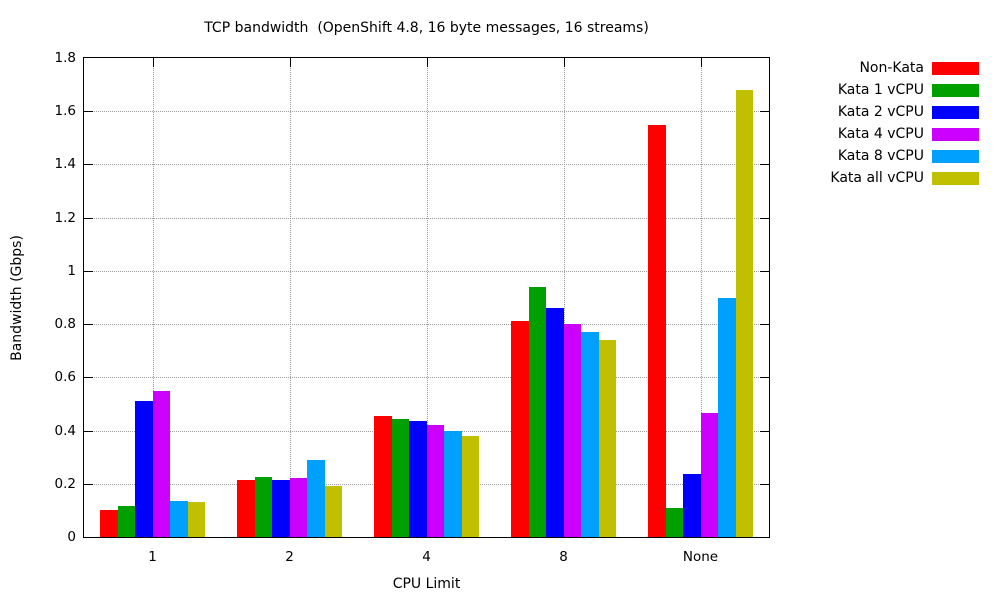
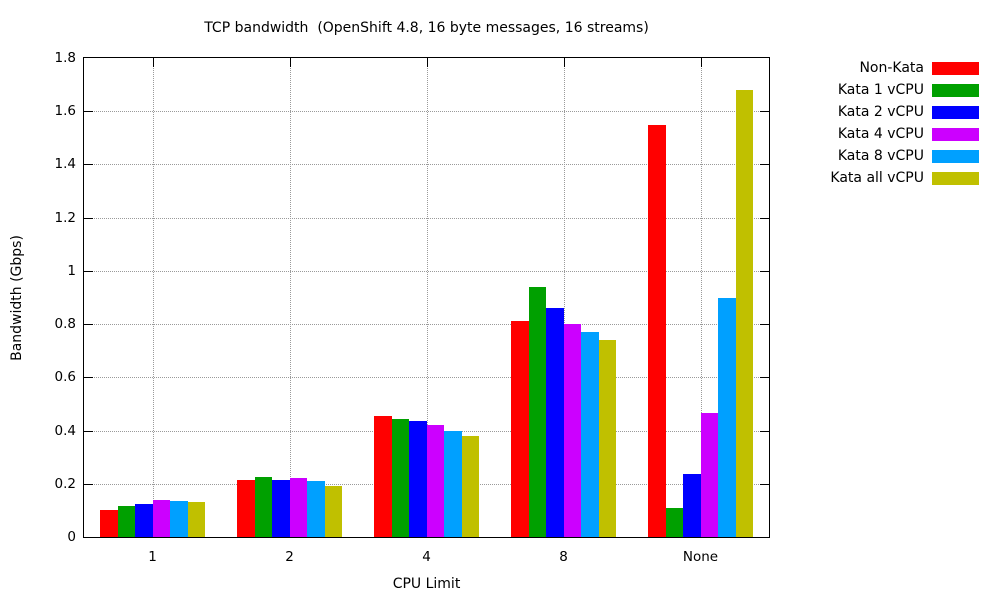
Kata 2 vCPU/1: 0.51 -> 0.12
Kata 4 vCPU/1: 0.55 -> 0.14
Kata 8 vCPU/2: 0.29 -> 0.21
